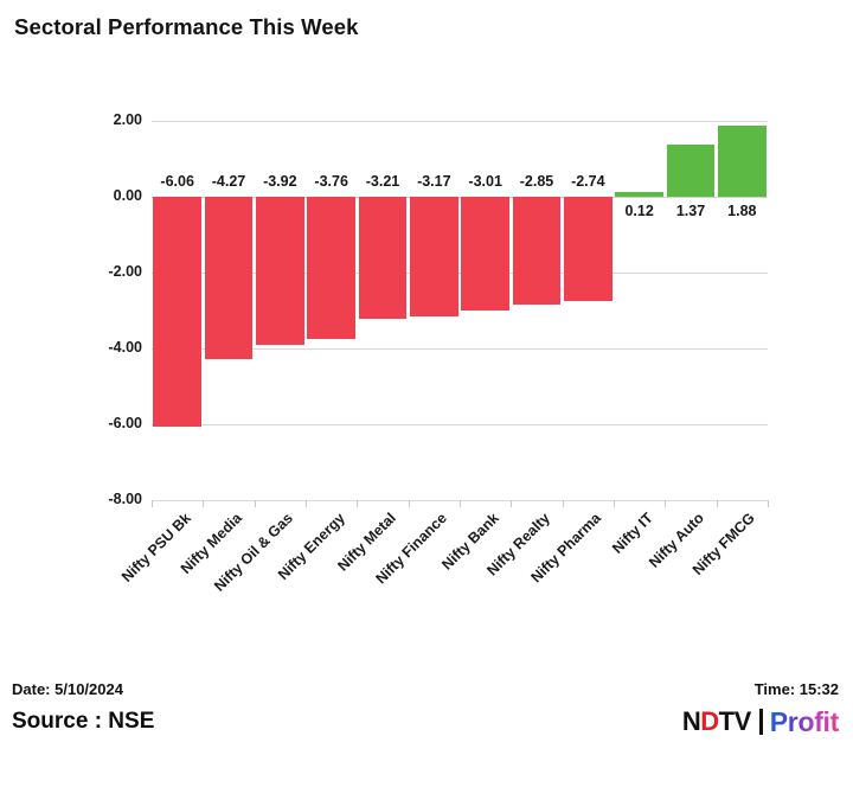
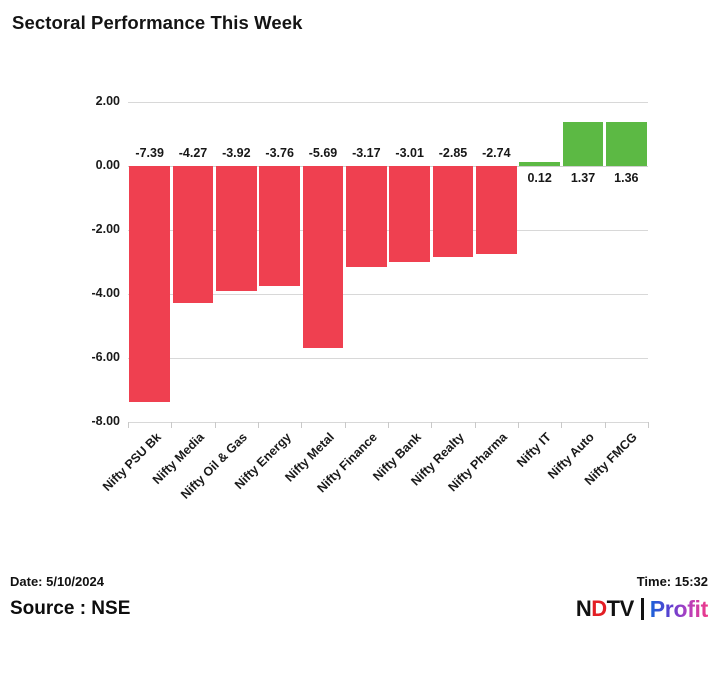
Nifty PSU Bk: -6.06 -> -7.39
Nifty Metal: -3.21 -> -5.69
Nifty FMCG: 1.88 -> 1.36
